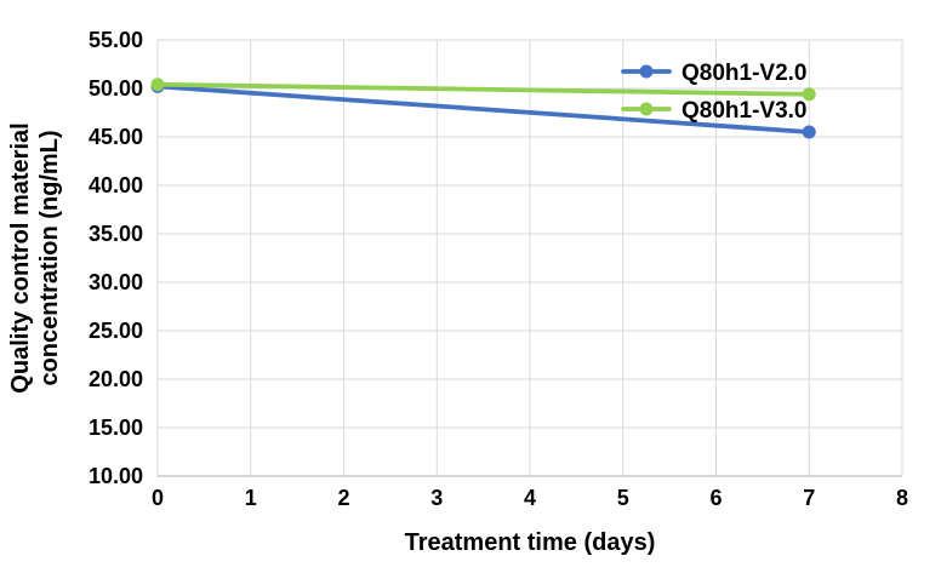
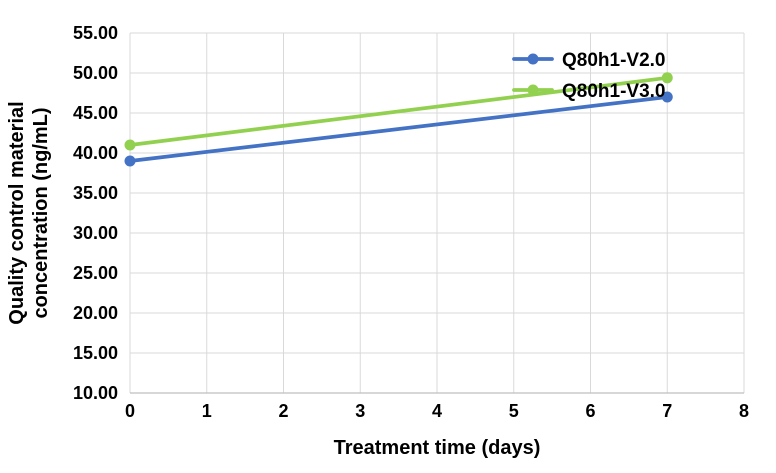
Q80h1-V2.0/0: 50 -> 39
Q80h1-V3.0/0: 50 -> 41
Q80h1-V2.0/7: 46 -> 47
